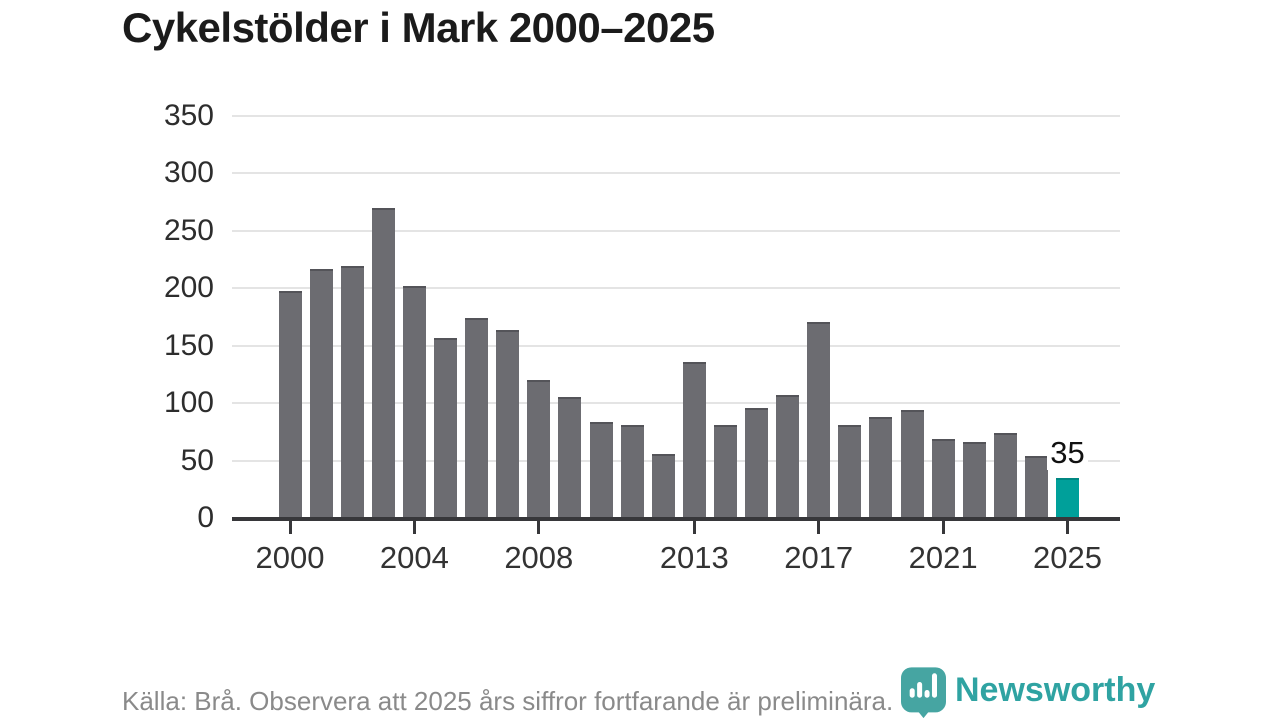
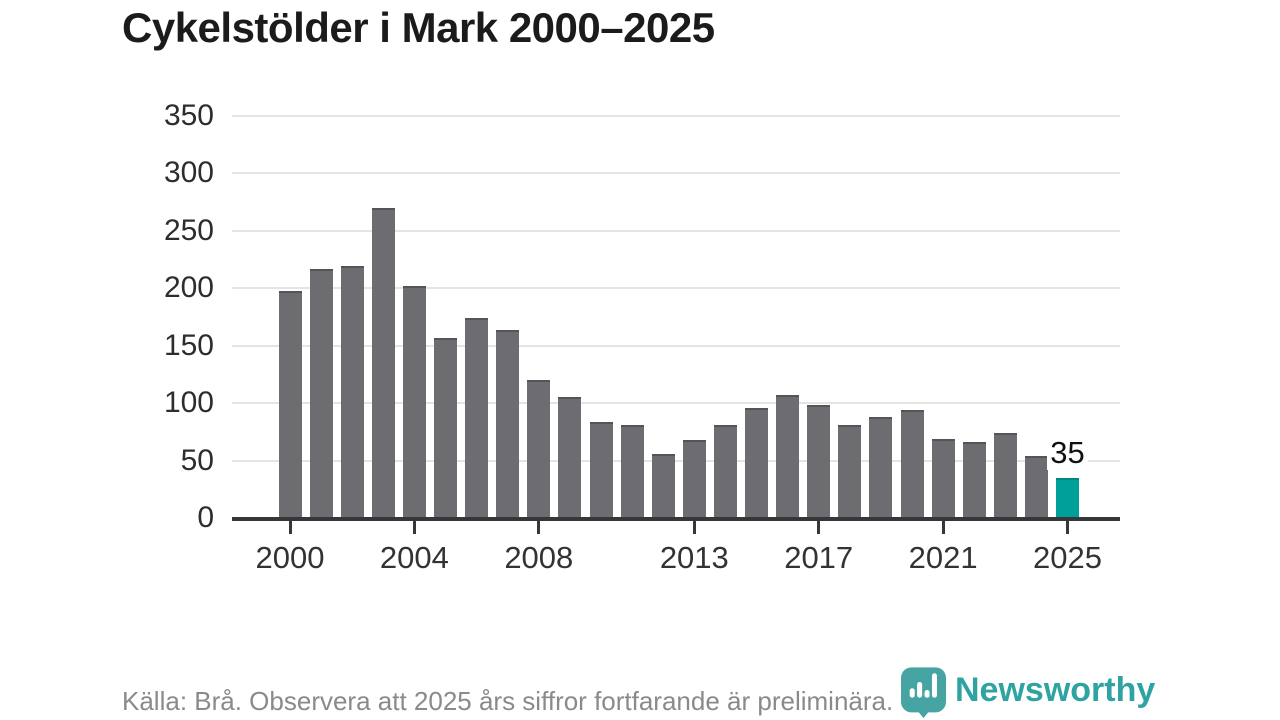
2013: 136 -> 68
2017: 171 -> 98
